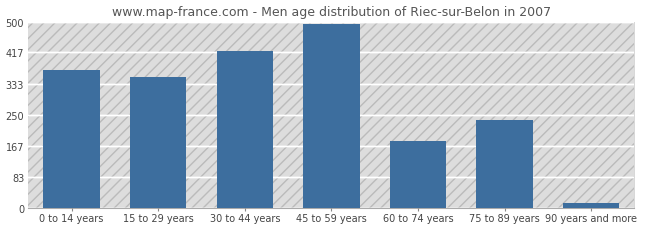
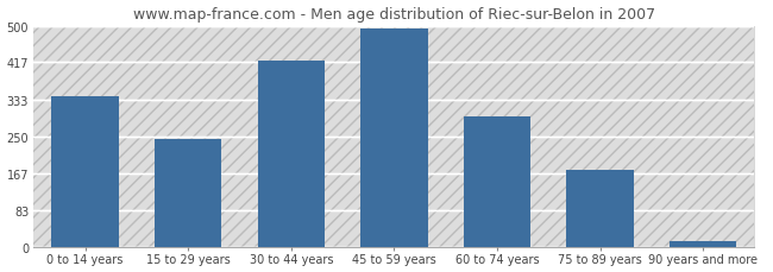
0 to 14 years: 370 -> 340
15 to 29 years: 350 -> 243
60 to 74 years: 180 -> 295
75 to 89 years: 235 -> 175
